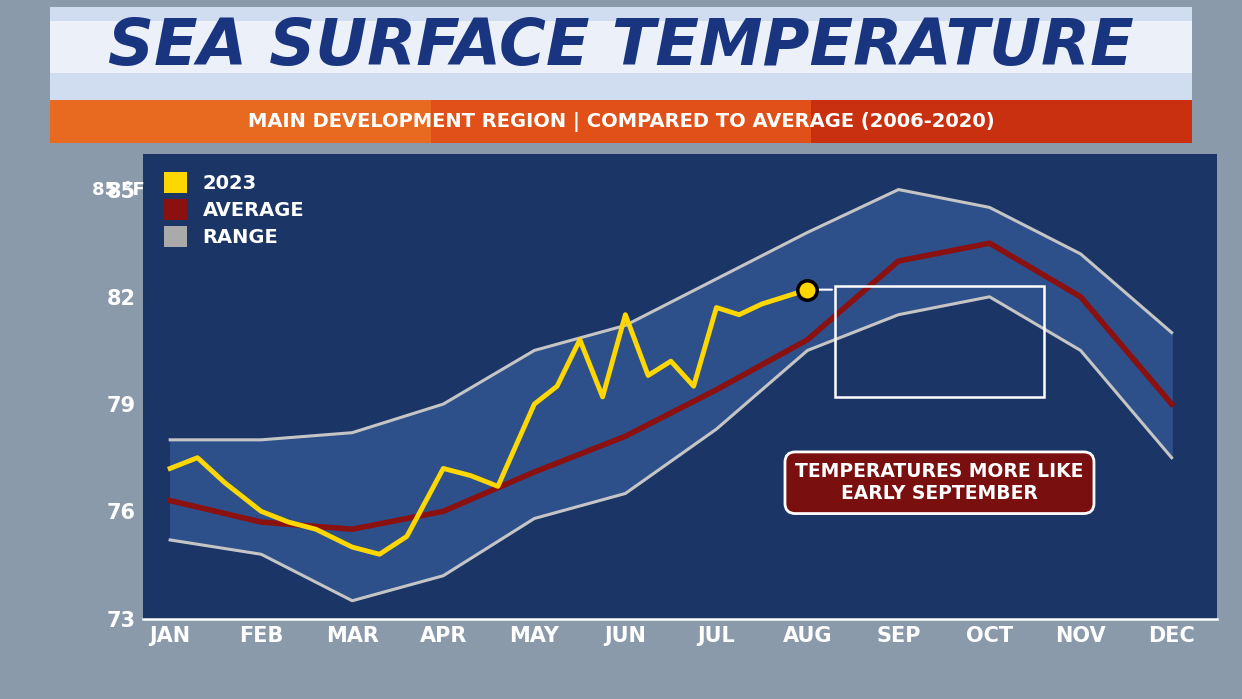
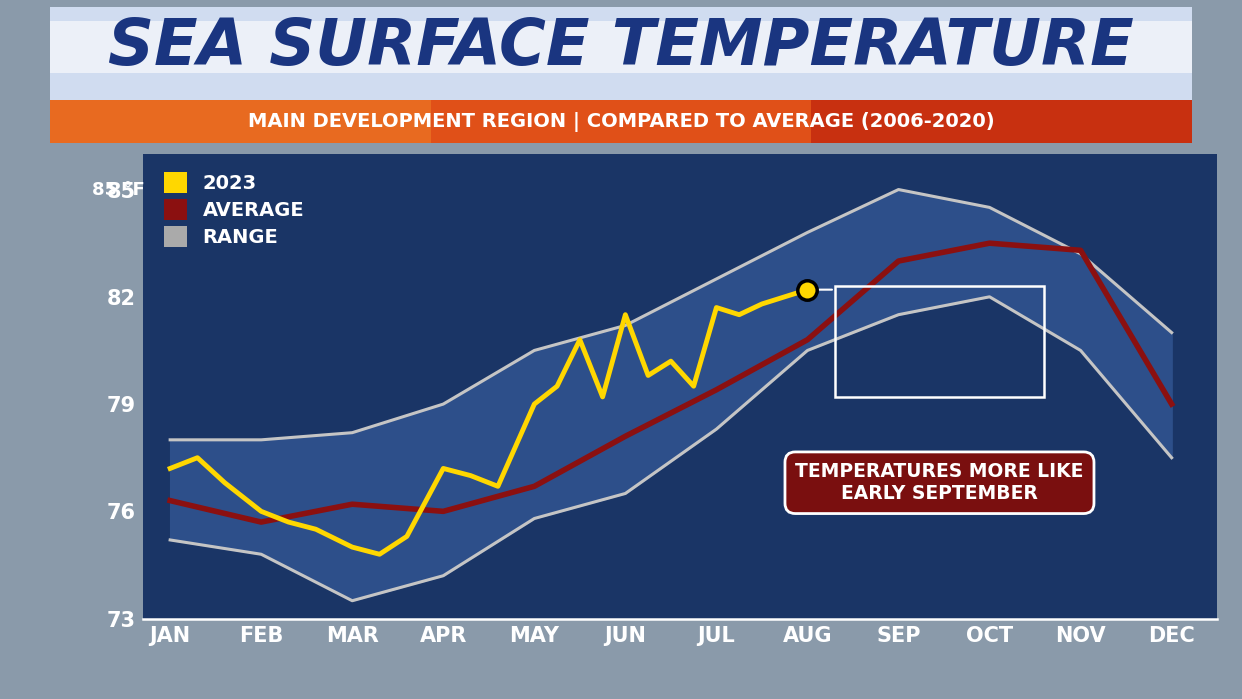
AVERAGE/MAR: 75.5 -> 76.2
AVERAGE/MAY: 77.1 -> 76.7
AVERAGE/NOV: 82.0 -> 83.3
